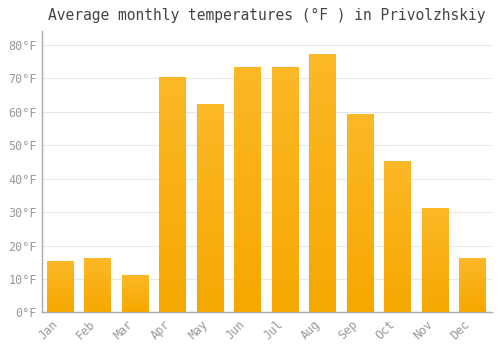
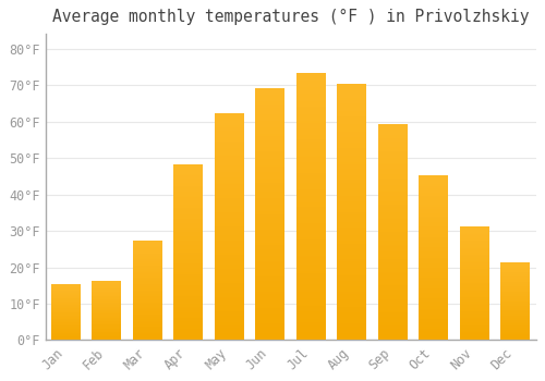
Mar: 11°F -> 27°F
Apr: 70°F -> 48°F
Jun: 73°F -> 69°F
Aug: 77°F -> 70°F
Dec: 16°F -> 21°F
